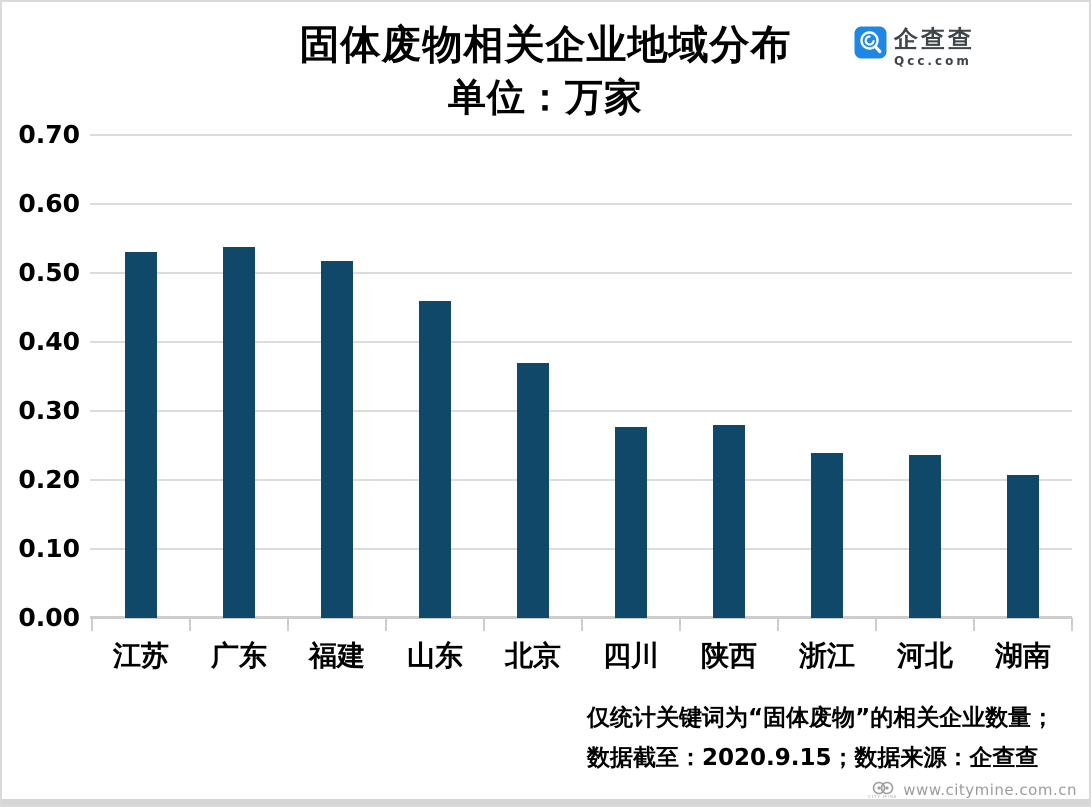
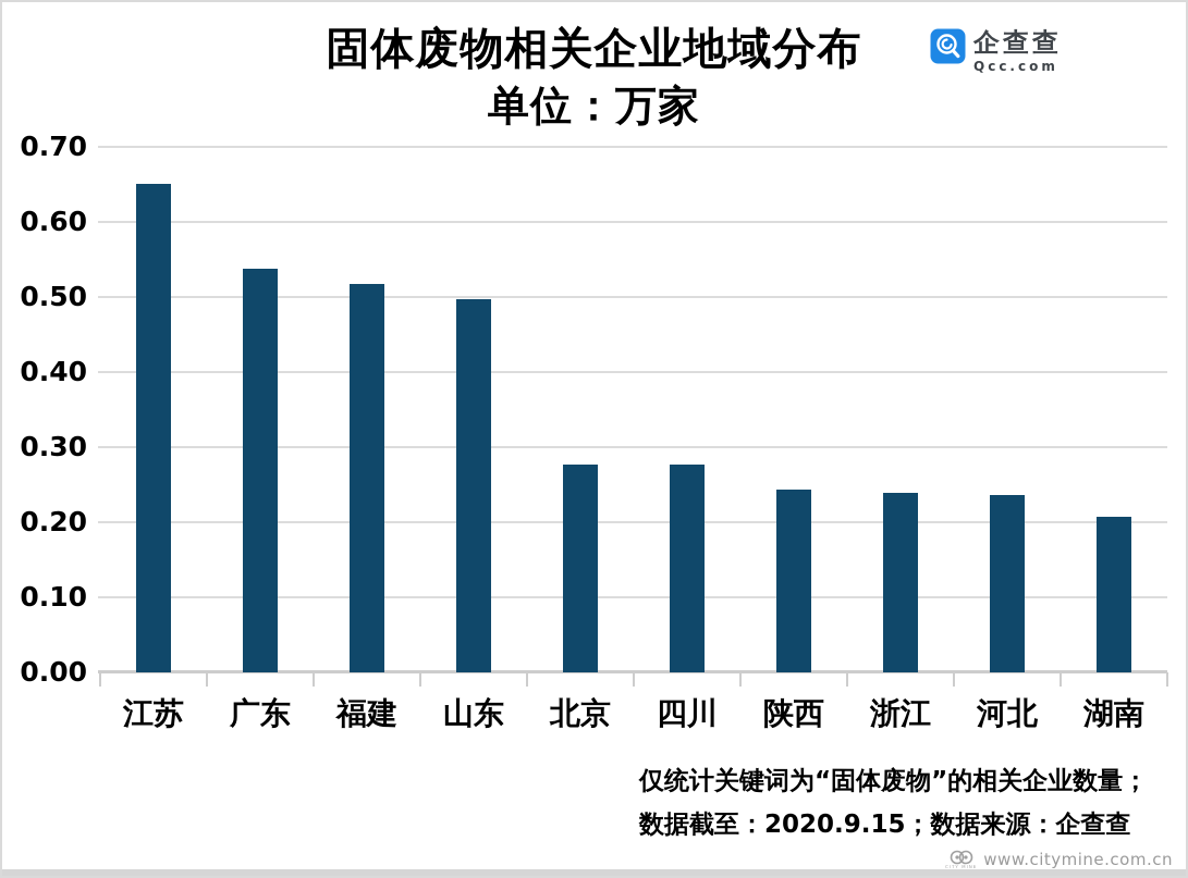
江苏: 0.53 -> 0.65
山东: 0.46 -> 0.50
北京: 0.37 -> 0.28
陕西: 0.28 -> 0.24
